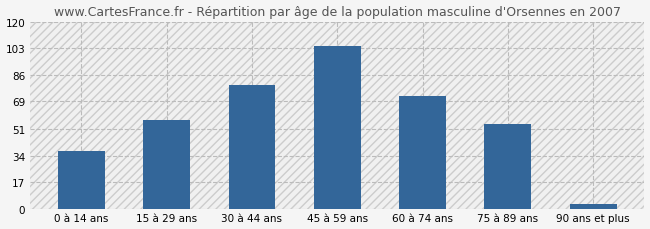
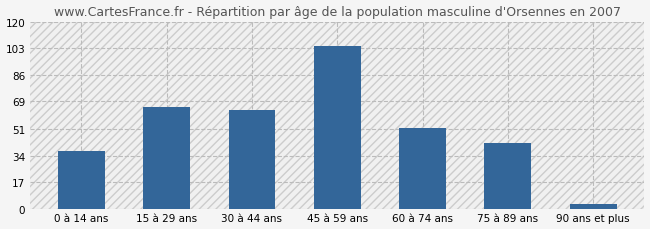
15 à 29 ans: 57 -> 65
30 à 44 ans: 79 -> 63
60 à 74 ans: 72 -> 52
75 à 89 ans: 54 -> 42
